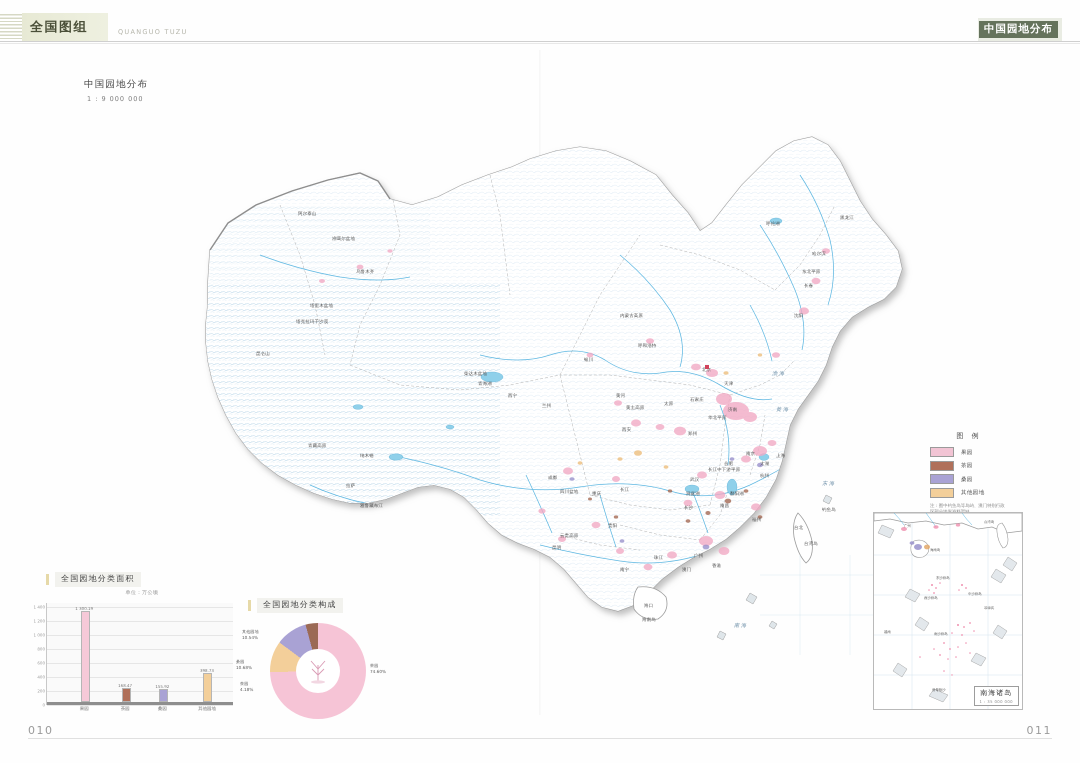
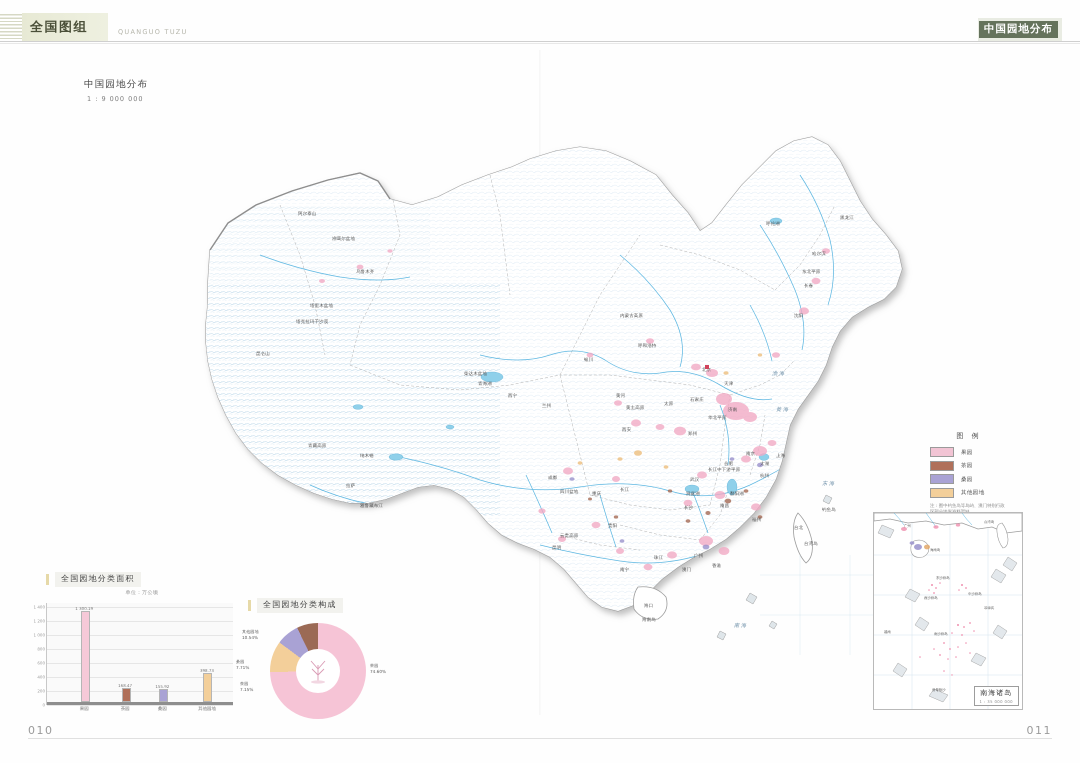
全国园地分类构成/桑园: 10.68% -> 7.71%
全国园地分类构成/茶园: 4.18% -> 7.15%
